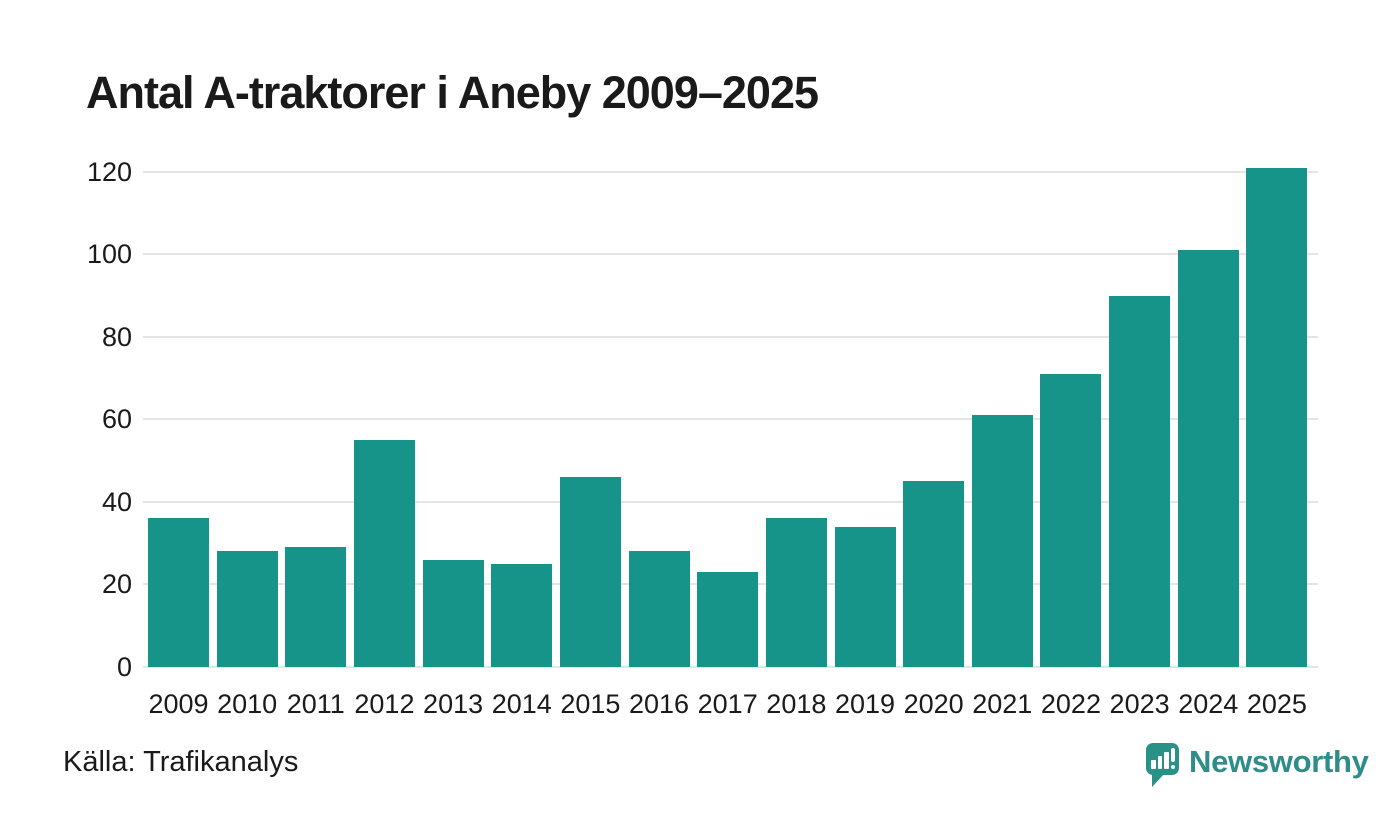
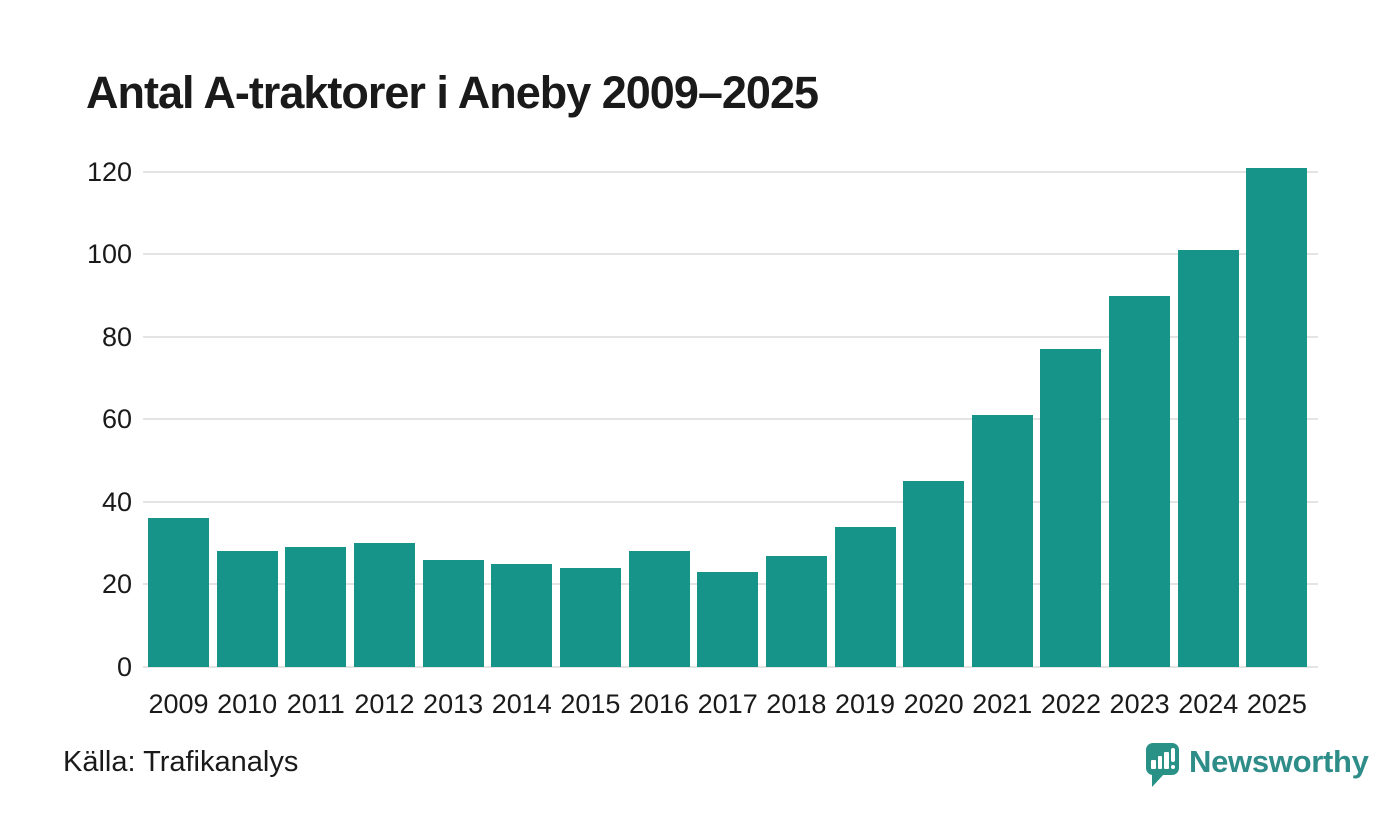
2012: 55 -> 30
2015: 46 -> 24
2018: 36 -> 27
2022: 71 -> 77
